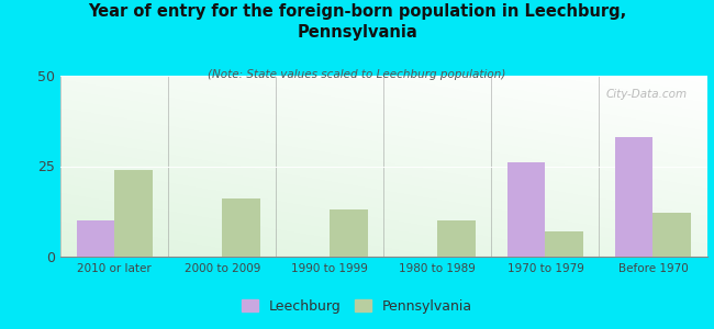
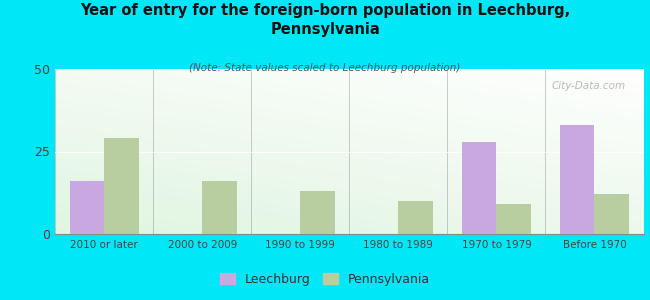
Leechburg/2010 or later: 10 -> 16
Pennsylvania/2010 or later: 24 -> 29
Leechburg/1970 to 1979: 26 -> 28
Pennsylvania/1970 to 1979: 7 -> 9
